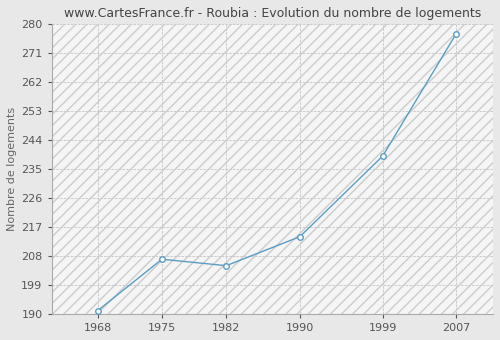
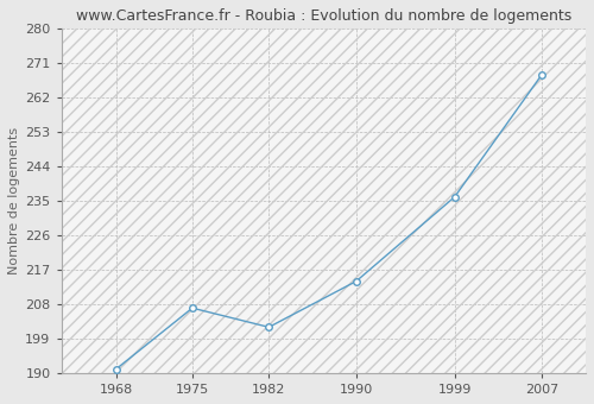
1982: 205 -> 202
1999: 239 -> 236
2007: 277 -> 268
